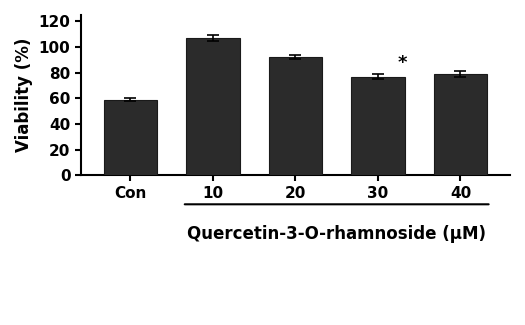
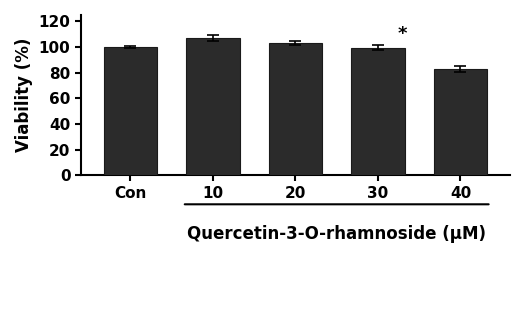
Con: 59 -> 100
20: 92 -> 104
30: 77 -> 100
40: 79 -> 83
